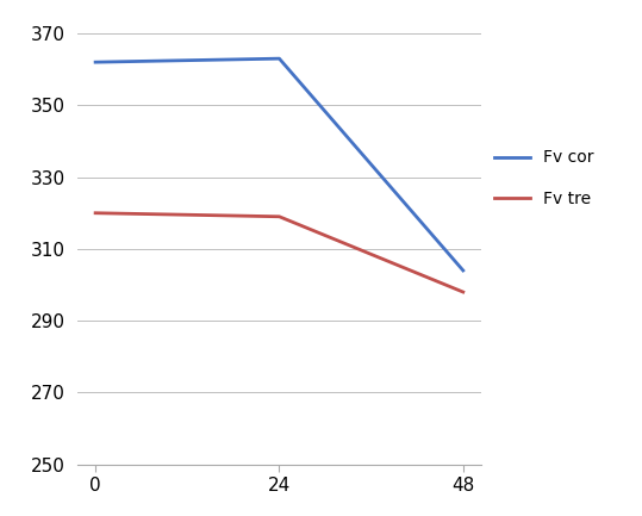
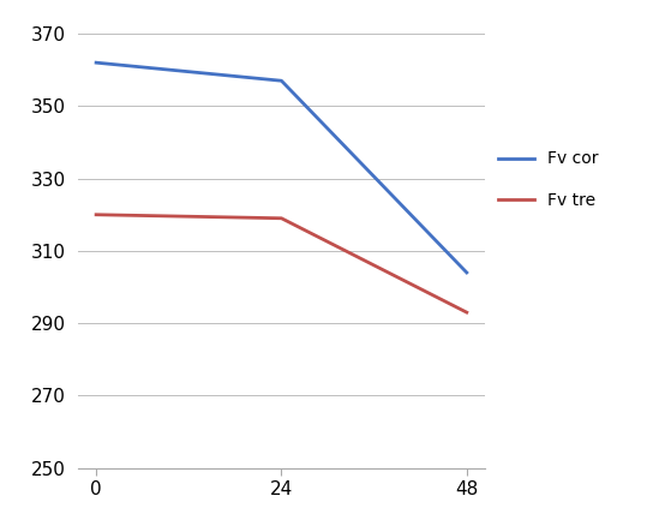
Fv cor/24: 363 -> 357
Fv tre/48: 298 -> 293
